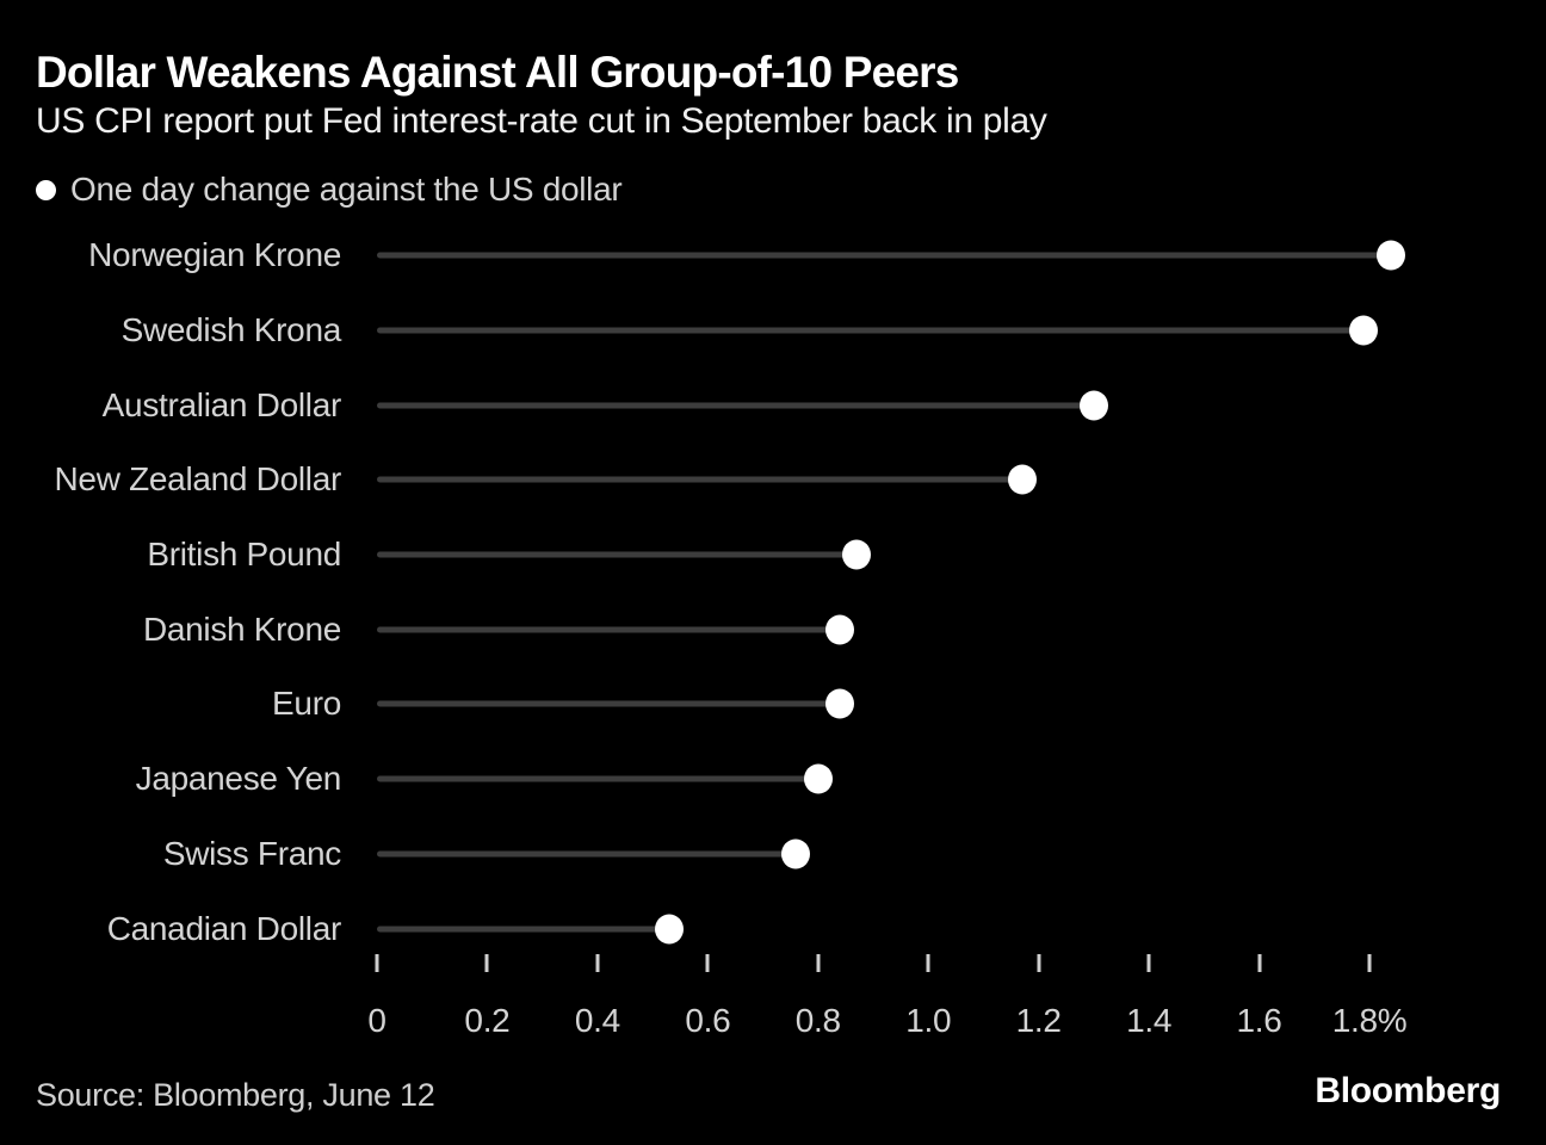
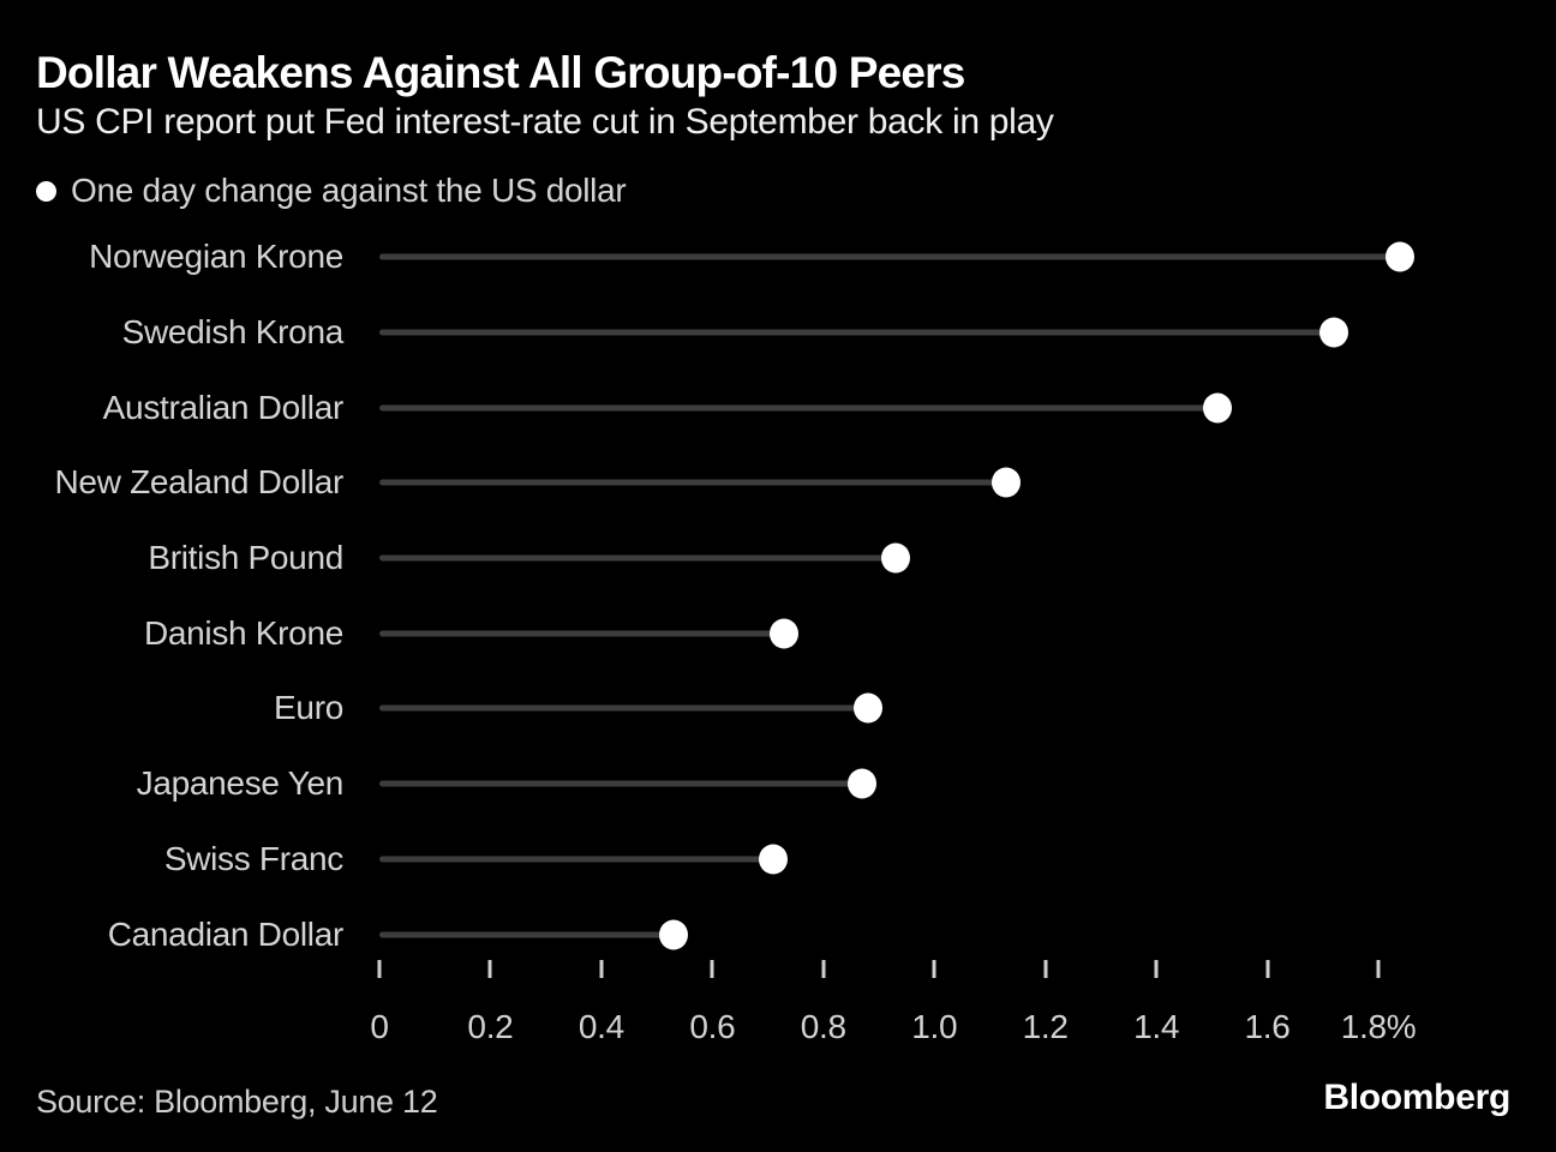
Swedish Krona: 1.79% -> 1.72%
Australian Dollar: 1.30% -> 1.51%
New Zealand Dollar: 1.17% -> 1.13%
British Pound: 0.87% -> 0.93%
Danish Krone: 0.84% -> 0.73%
Euro: 0.84% -> 0.88%
Japanese Yen: 0.80% -> 0.87%
Swiss Franc: 0.76% -> 0.71%
